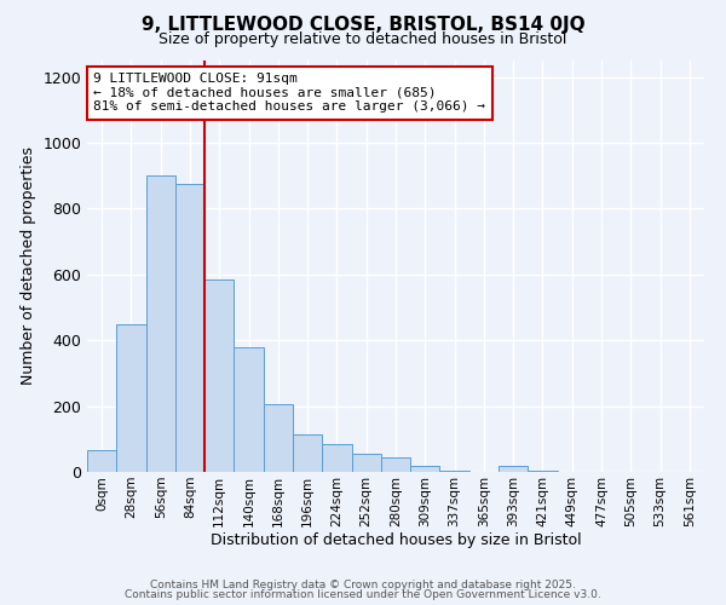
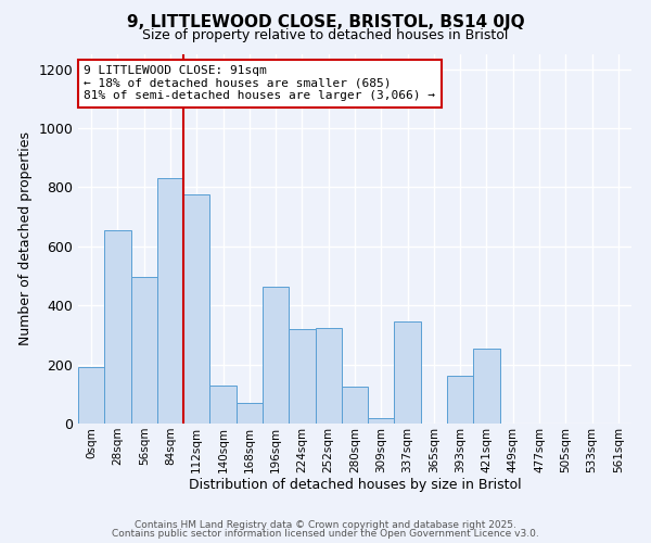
0sqm: 65 -> 190
28sqm: 450 -> 655
56sqm: 900 -> 495
84sqm: 875 -> 830
112sqm: 585 -> 775
140sqm: 380 -> 130
168sqm: 205 -> 70
196sqm: 115 -> 465
224sqm: 85 -> 320
252sqm: 55 -> 325
280sqm: 45 -> 125
337sqm: 5 -> 345
393sqm: 20 -> 160
421sqm: 5 -> 255
